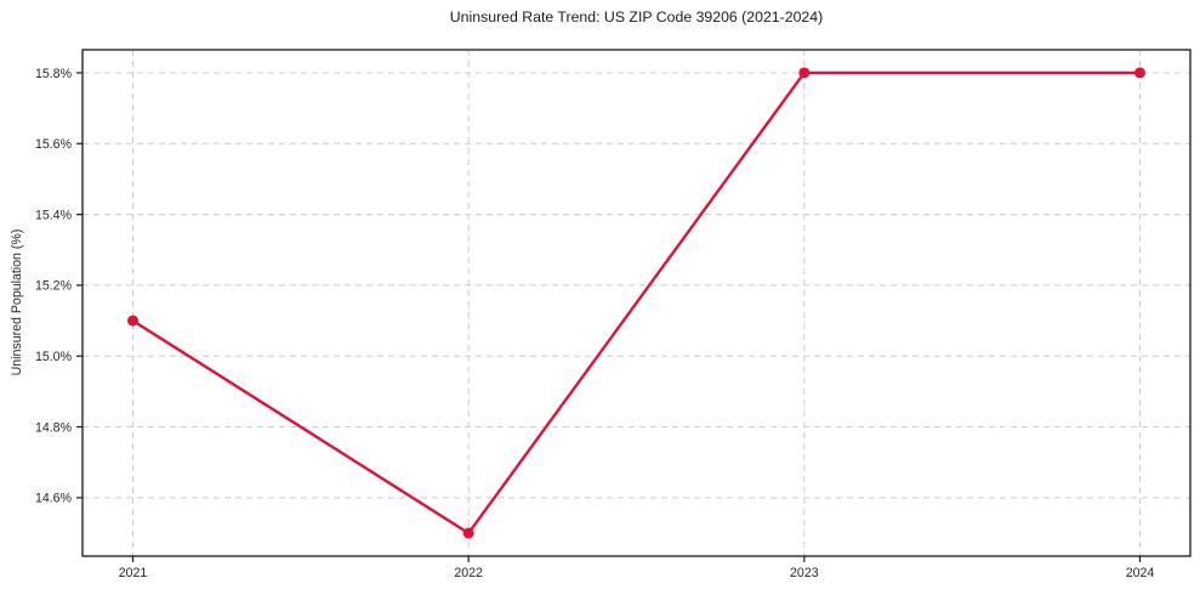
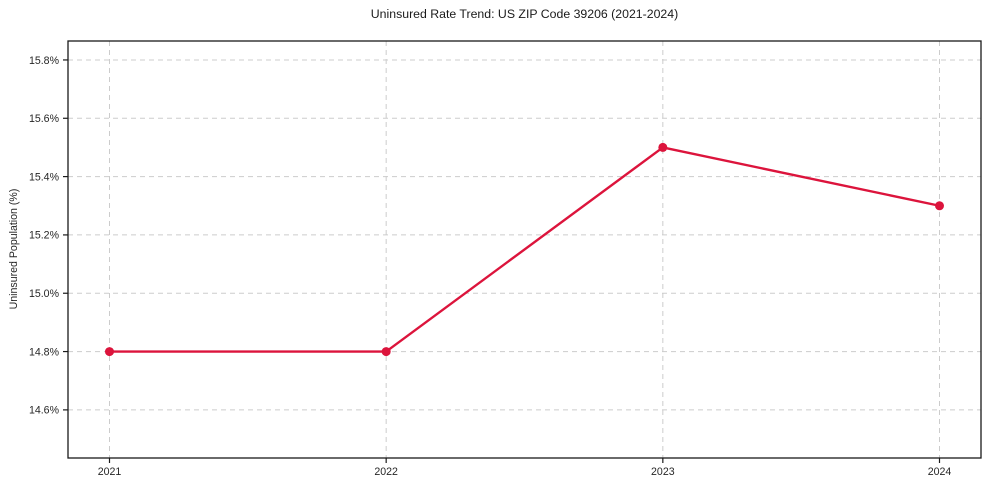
2021: 15.1% -> 14.8%
2022: 14.5% -> 14.8%
2023: 15.8% -> 15.5%
2024: 15.8% -> 15.3%
